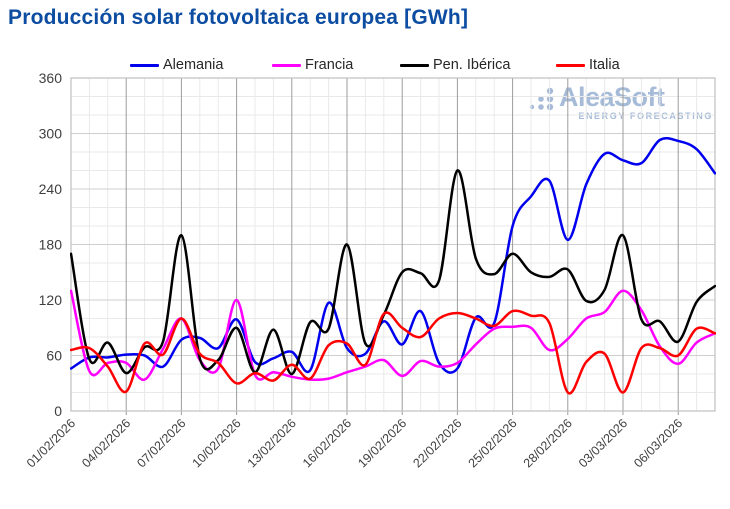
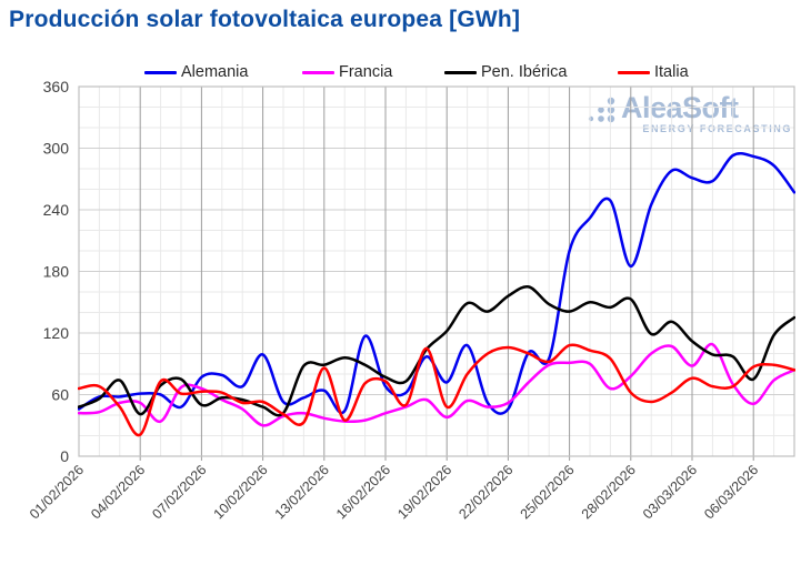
Francia/01/02/2026: 130 -> 40
Pen. Ibérica/01/02/2026: 170 -> 50
Francia/07/02/2026: 100 -> 70
Pen. Ibérica/07/02/2026: 190 -> 50
Italia/07/02/2026: 100 -> 60
Francia/10/02/2026: 120 -> 30
Pen. Ibérica/10/02/2026: 90 -> 50
Italia/10/02/2026: 30 -> 50
Pen. Ibérica/13/02/2026: 40 -> 90
Italia/13/02/2026: 50 -> 90
Pen. Ibérica/16/02/2026: 180 -> 80
Pen. Ibérica/19/02/2026: 150 -> 120
Italia/19/02/2026: 90 -> 50
Pen. Ibérica/22/02/2026: 260 -> 160
Pen. Ibérica/25/02/2026: 170 -> 140
Italia/28/02/2026: 20 -> 60
Francia/03/03/2026: 130 -> 90
Pen. Ibérica/03/03/2026: 190 -> 110
Italia/03/03/2026: 20 -> 80
Italia/06/03/2026: 60 -> 90
